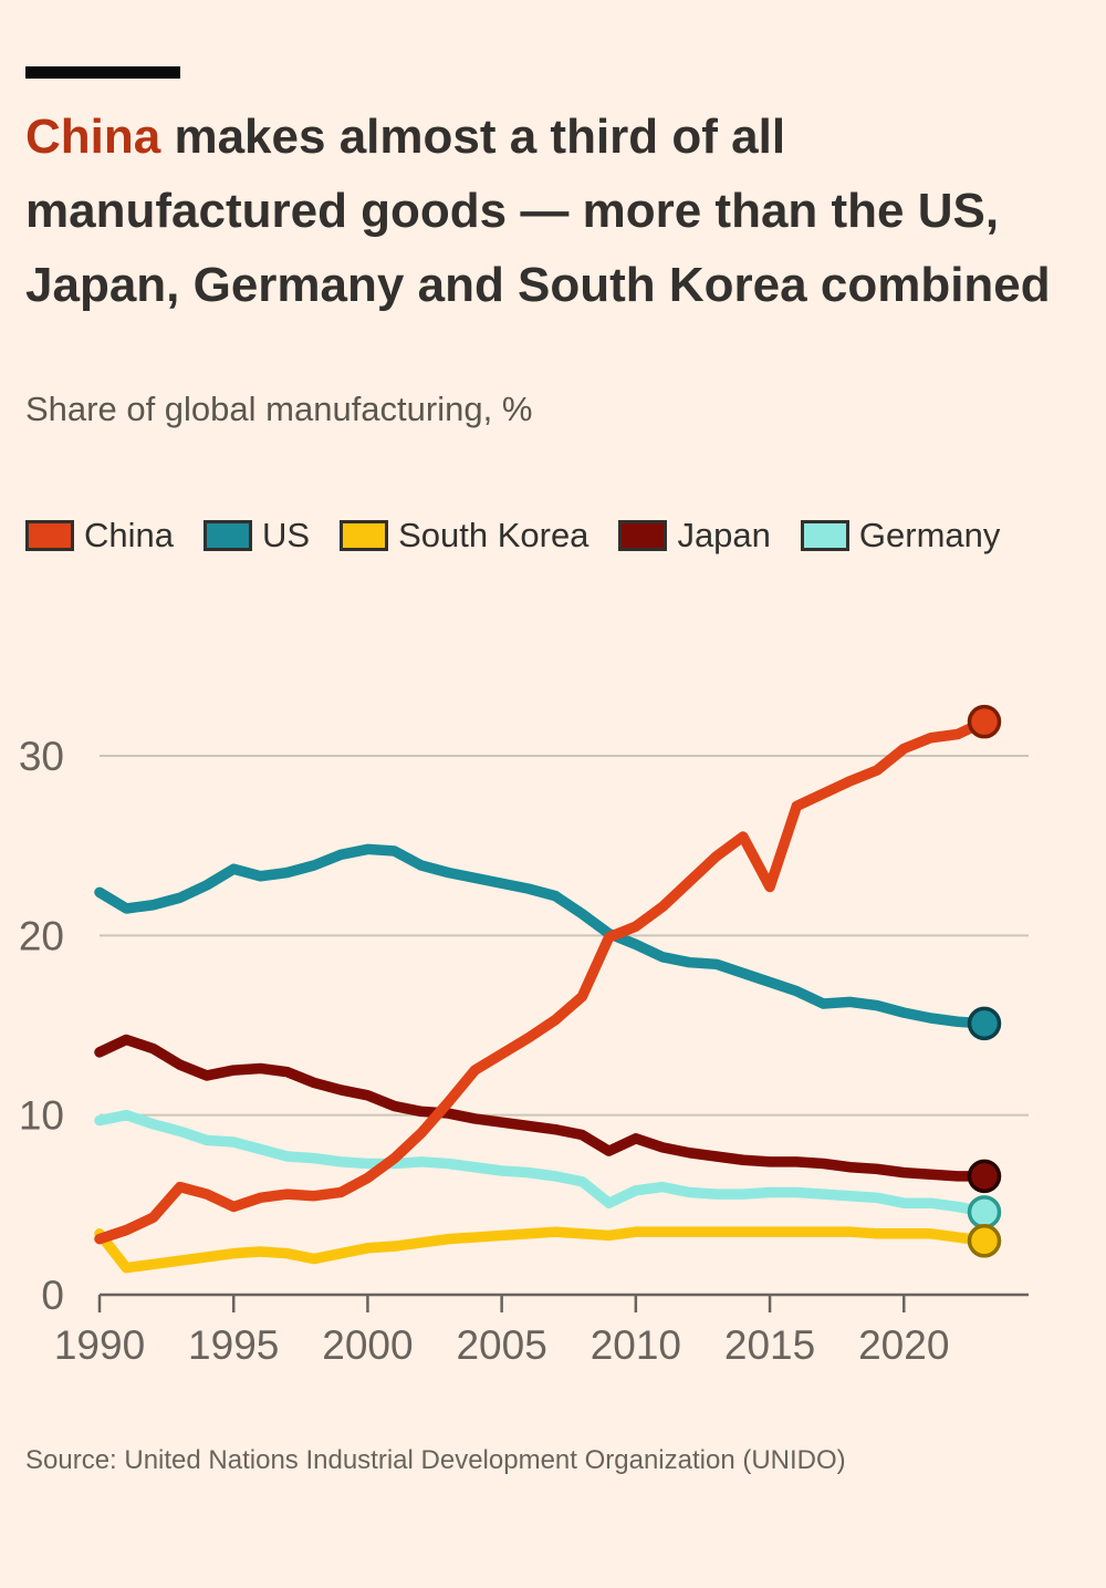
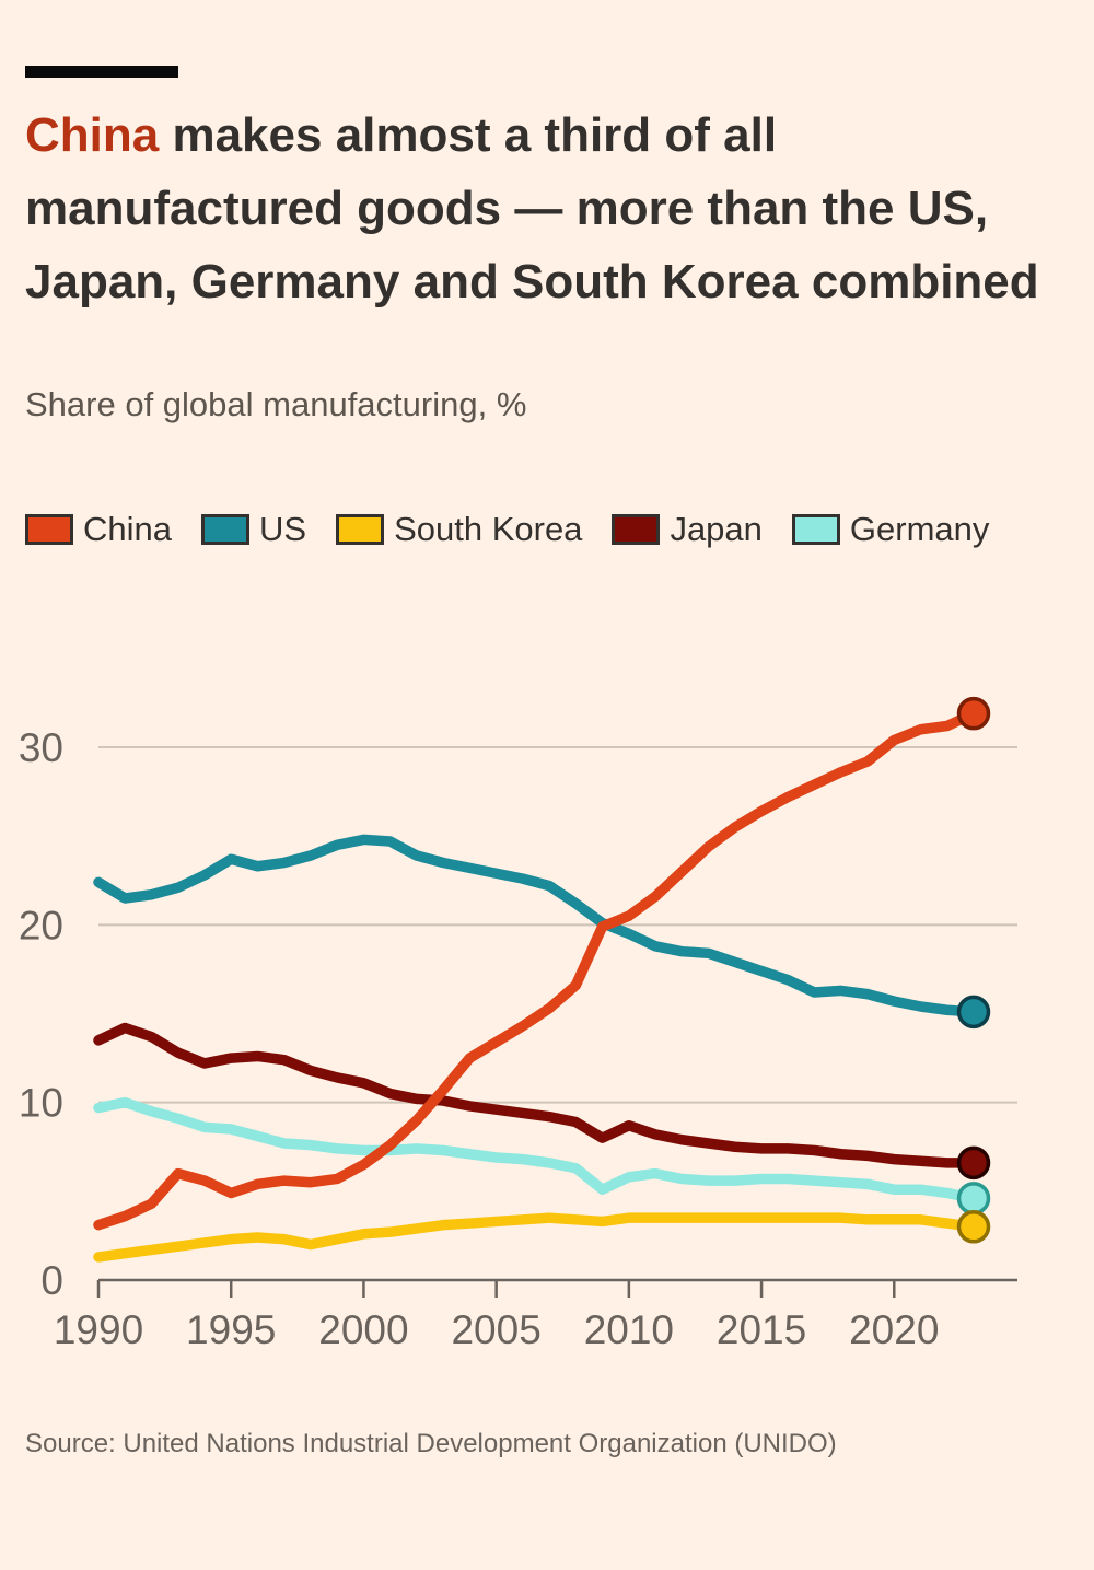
South Korea/1990: 3.4 -> 1.3
China/2015: 22.7 -> 26.4
